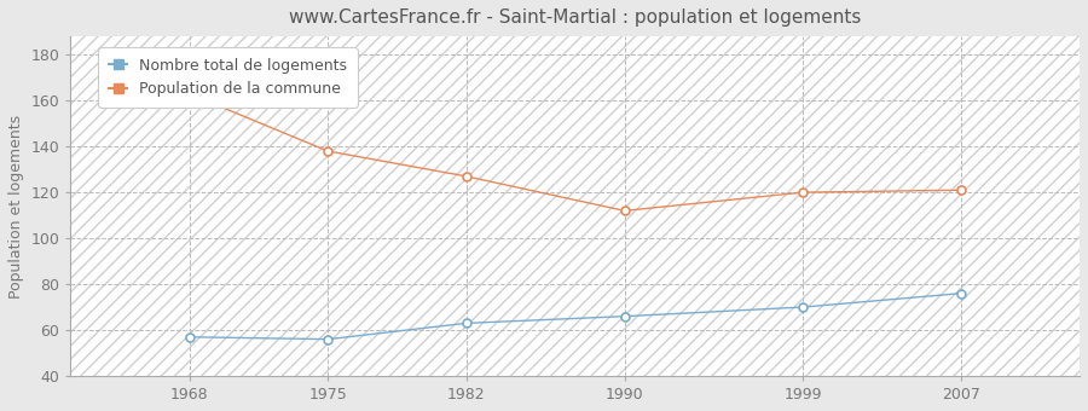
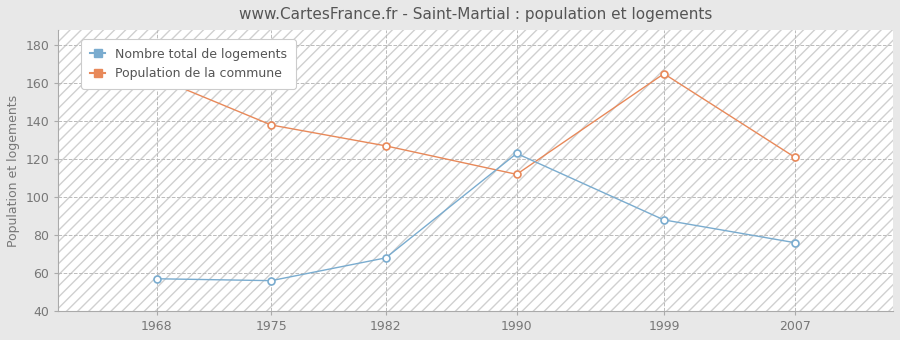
Nombre total de logements/1982: 63 -> 68
Nombre total de logements/1990: 66 -> 123
Nombre total de logements/1999: 70 -> 88
Population de la commune/1999: 120 -> 165
